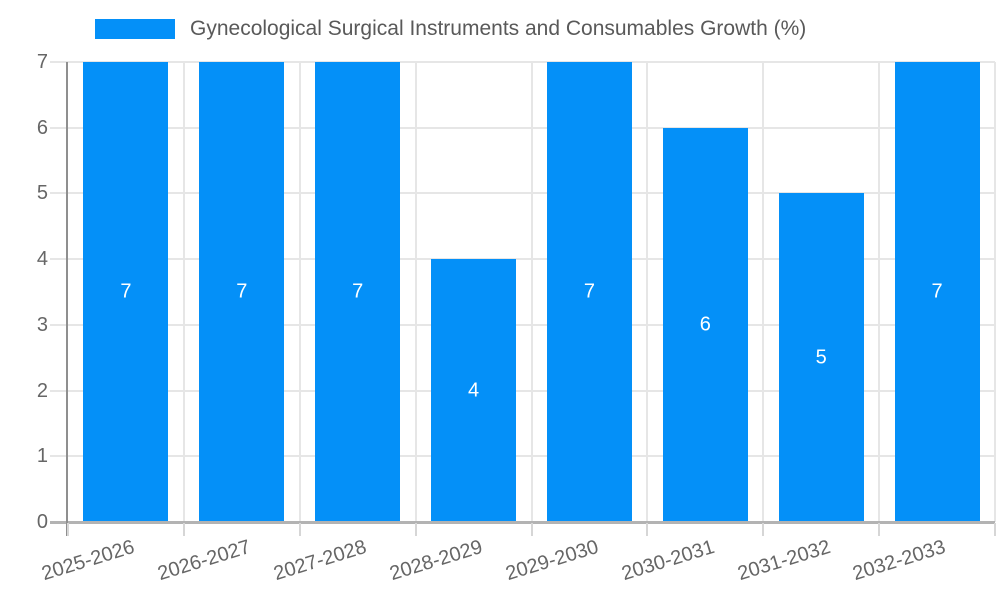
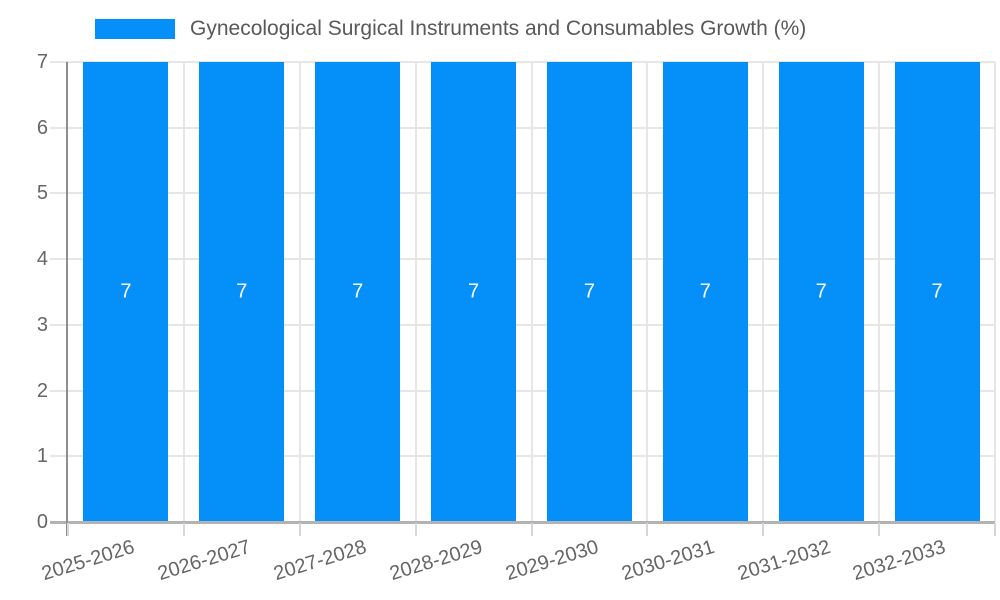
2028-2029: 4 -> 7
2030-2031: 6 -> 7
2031-2032: 5 -> 7
